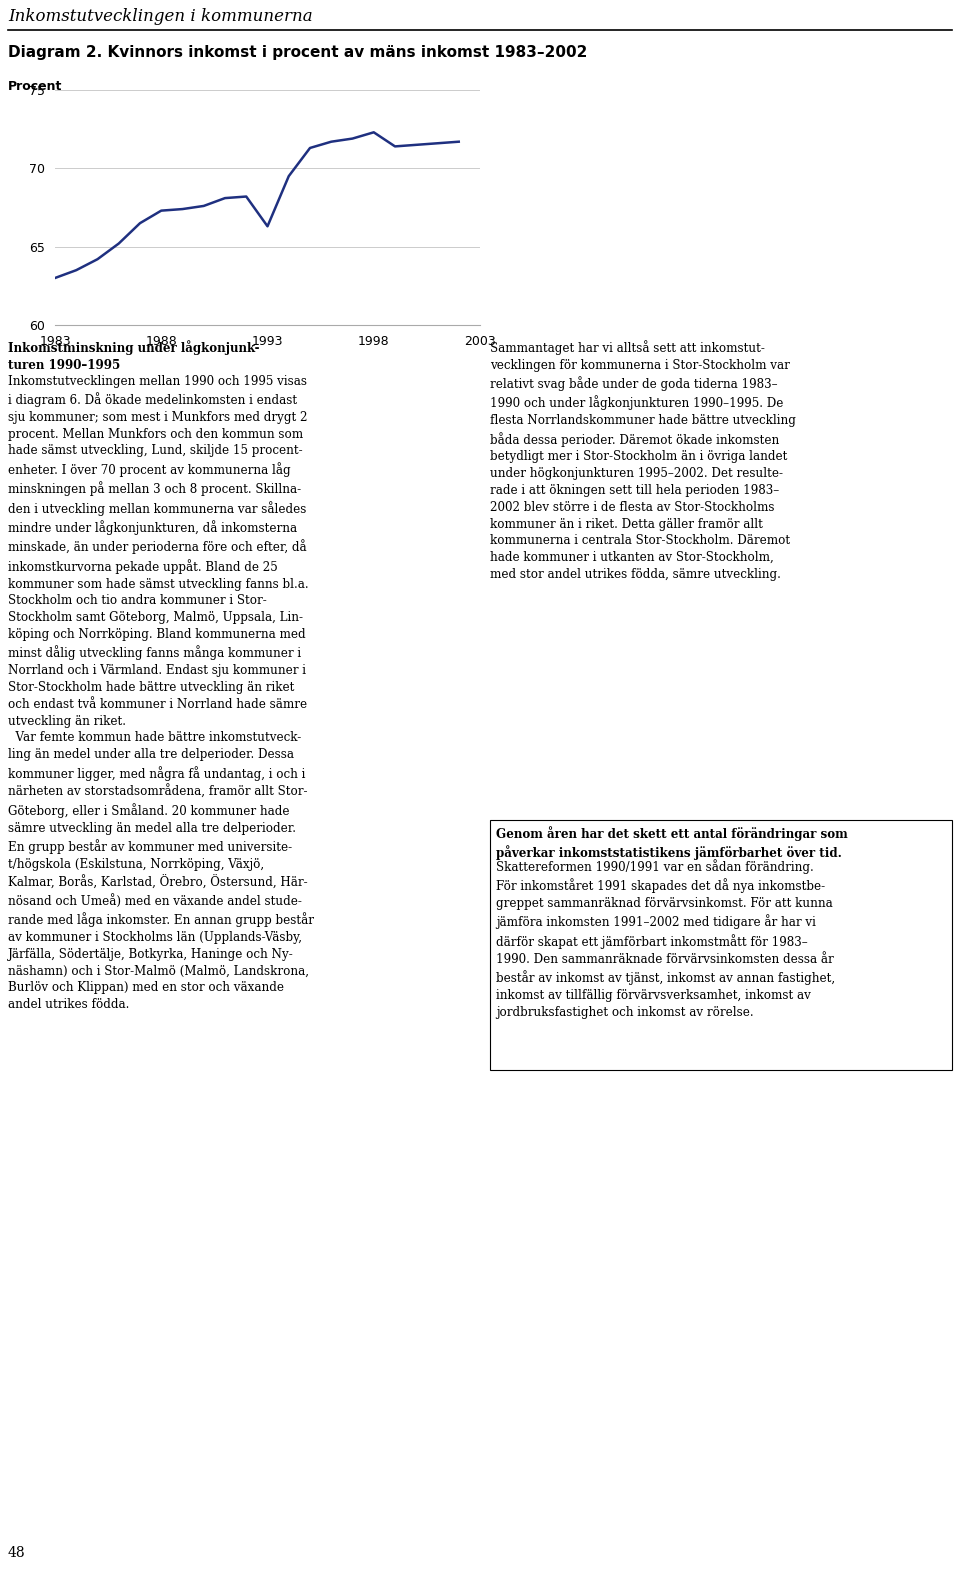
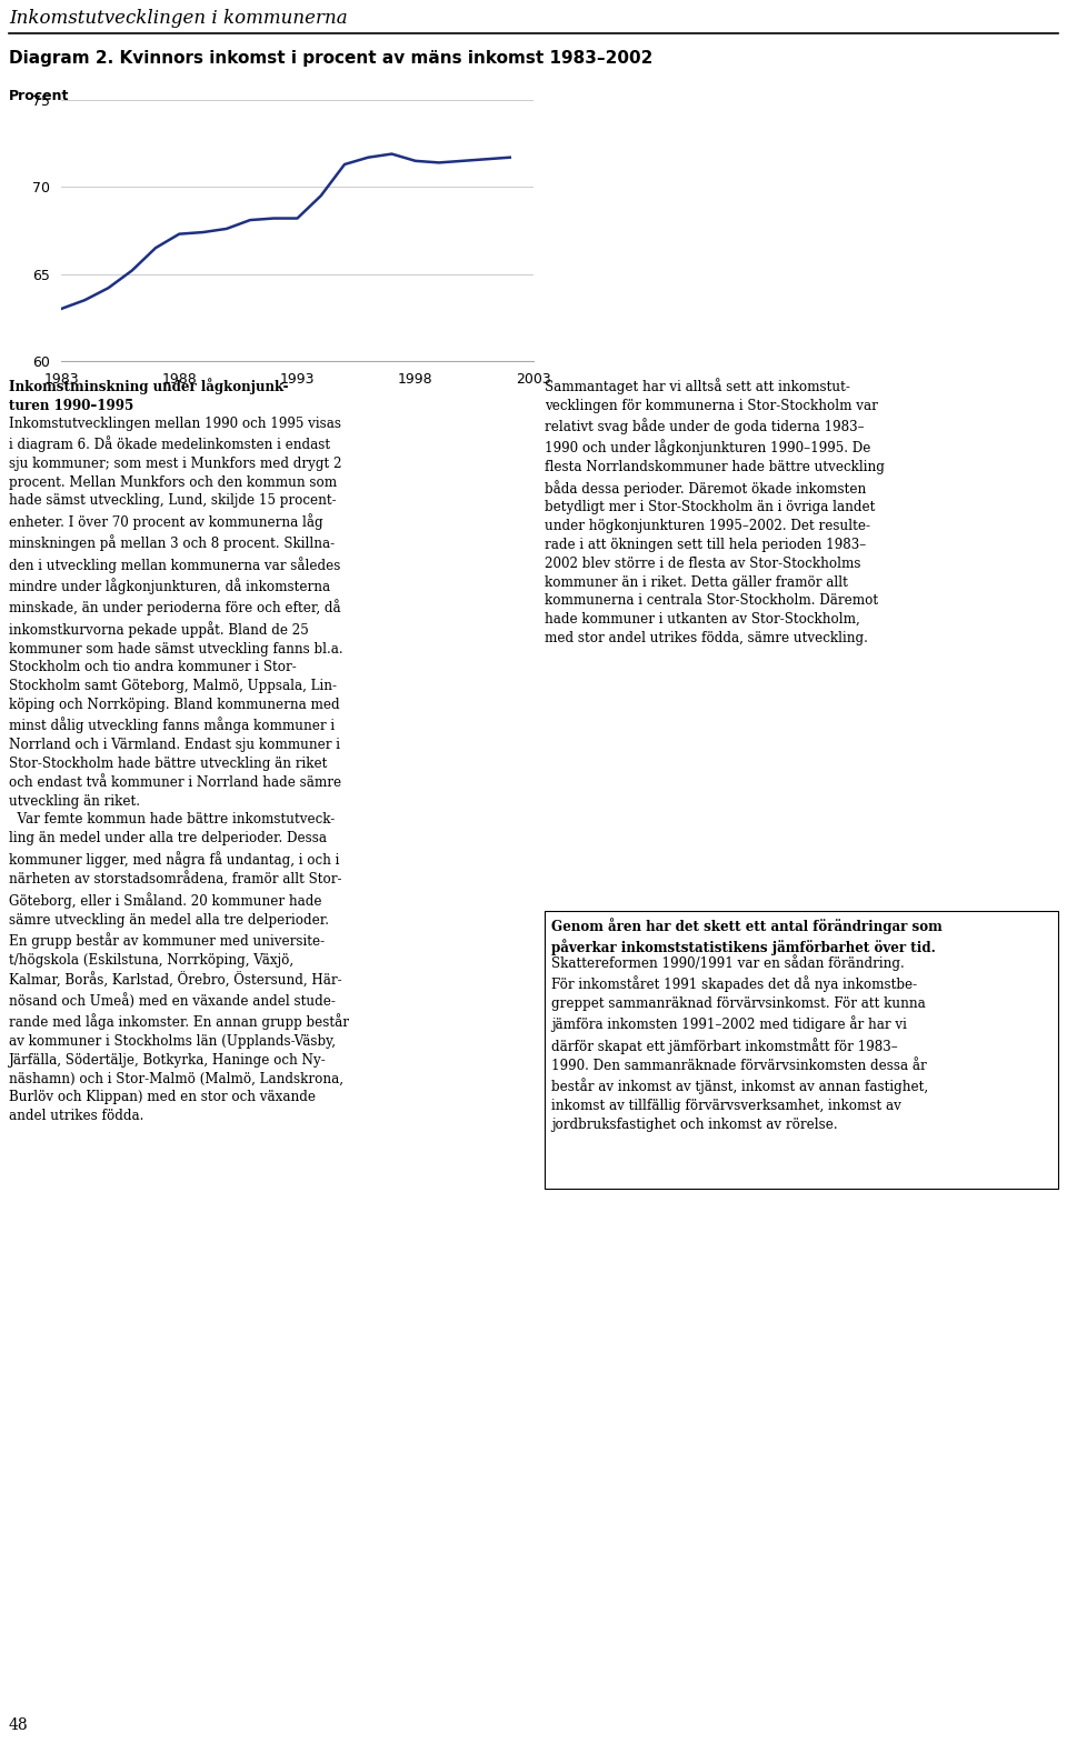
1993: 66.3 -> 68.2
1998: 72.3 -> 71.5
